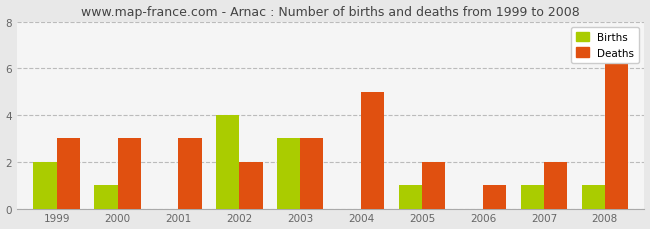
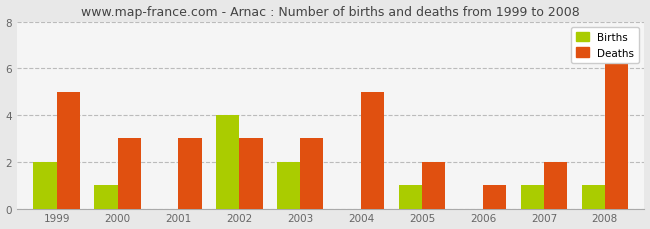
Deaths/1999: 3 -> 5
Deaths/2002: 2 -> 3
Births/2003: 3 -> 2
